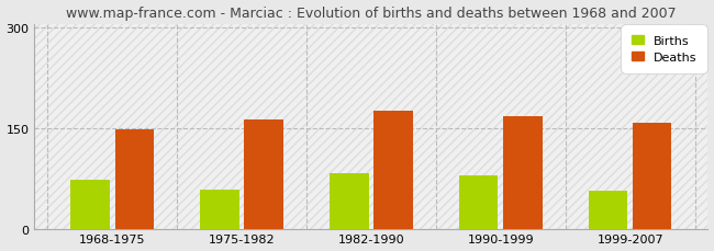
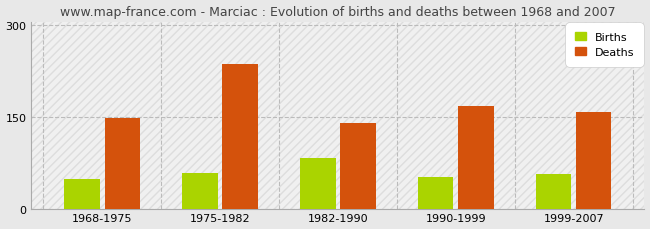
Births/1968-1975: 72 -> 48
Deaths/1975-1982: 162 -> 236
Deaths/1982-1990: 175 -> 140
Births/1990-1999: 80 -> 52
